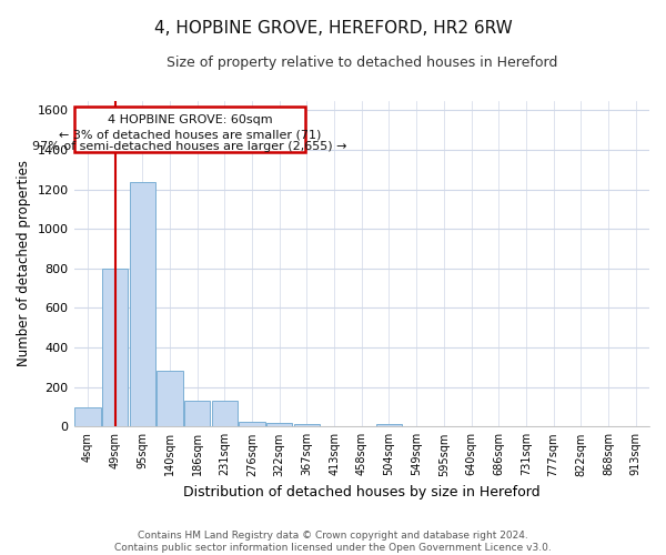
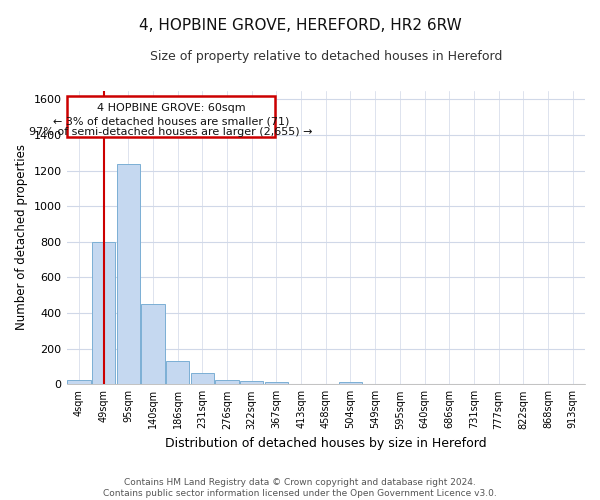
4sqm: 100 -> 20
140sqm: 280 -> 450
231sqm: 130 -> 60
